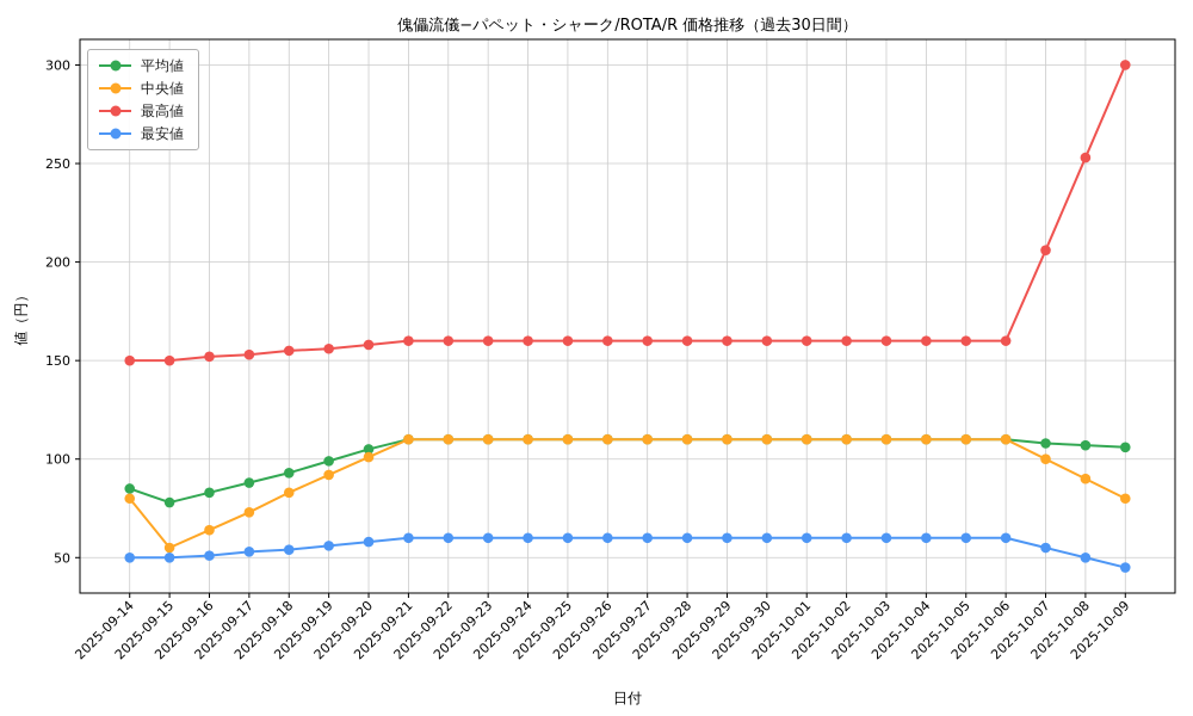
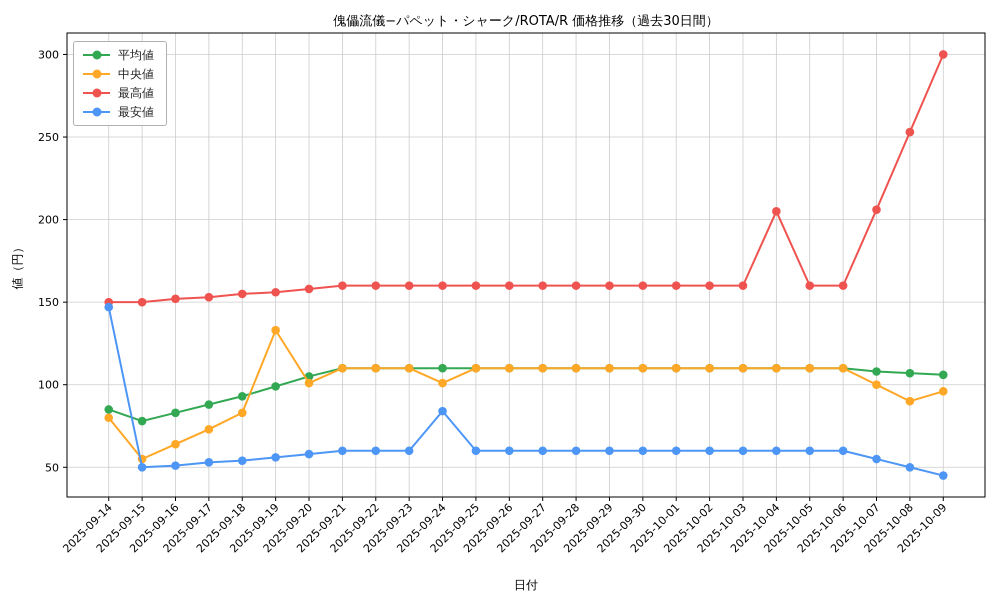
最安値/2025-09-14: 50 -> 147
中央値/2025-09-19: 92 -> 133
中央値/2025-09-24: 110 -> 101
最安値/2025-09-24: 60 -> 84
最高値/2025-10-04: 160 -> 205
中央値/2025-10-09: 80 -> 96
